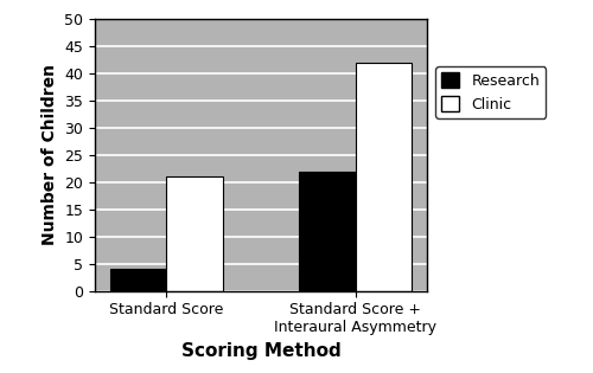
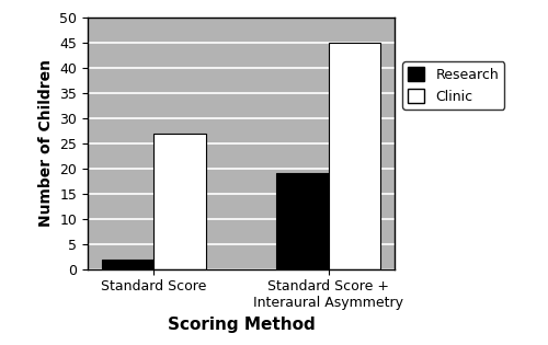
Research/Standard Score: 4 -> 2
Clinic/Standard Score: 21 -> 27
Research/Standard Score + Interaural Asymmetry: 22 -> 19
Clinic/Standard Score + Interaural Asymmetry: 42 -> 45
